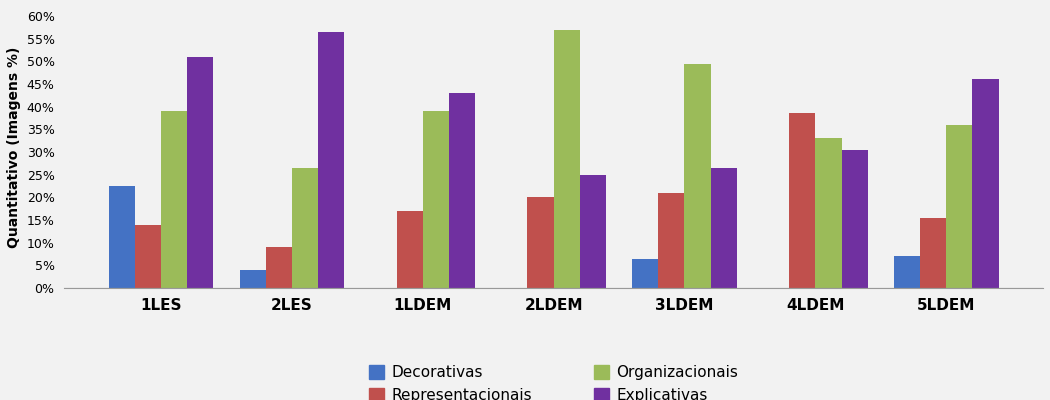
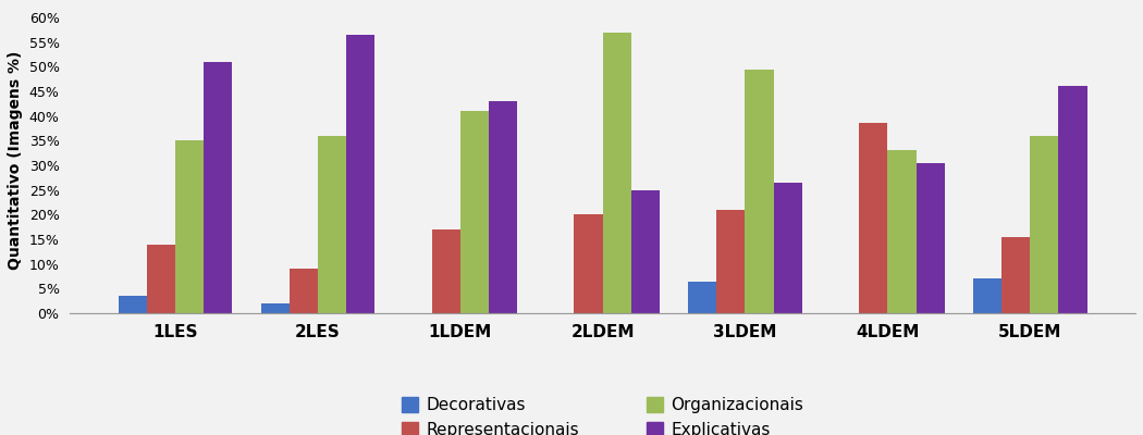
Decorativas/1LES: 22.5% -> 3.5%
Organizacionais/1LES: 39.0% -> 35.0%
Decorativas/2LES: 4.0% -> 2.0%
Organizacionais/2LES: 26.5% -> 36.0%
Organizacionais/1LDEM: 39.0% -> 41.0%
